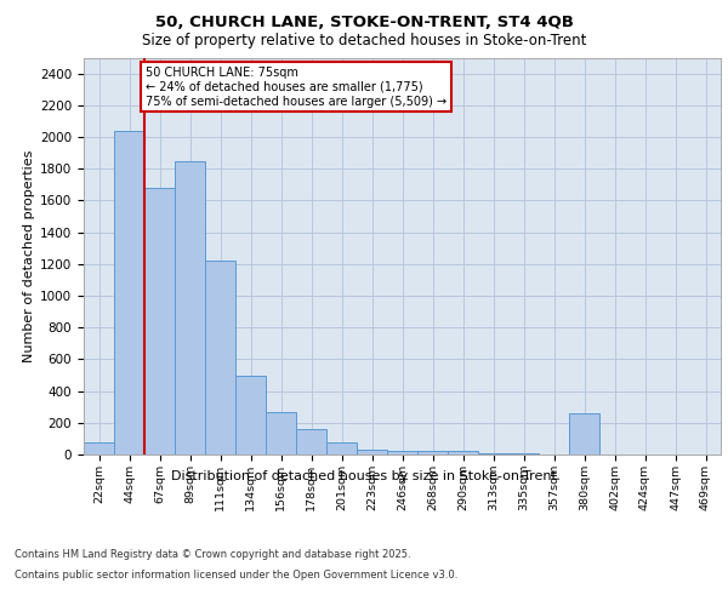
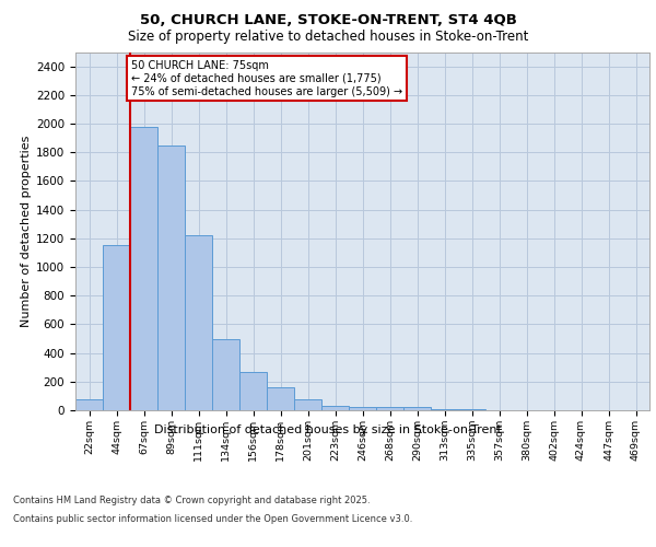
44sqm: 2040 -> 1150
67sqm: 1680 -> 1980
380sqm: 260 -> 0
